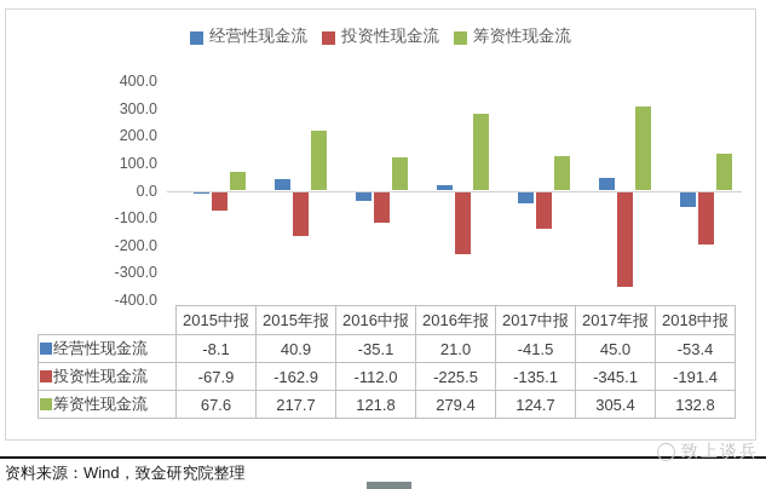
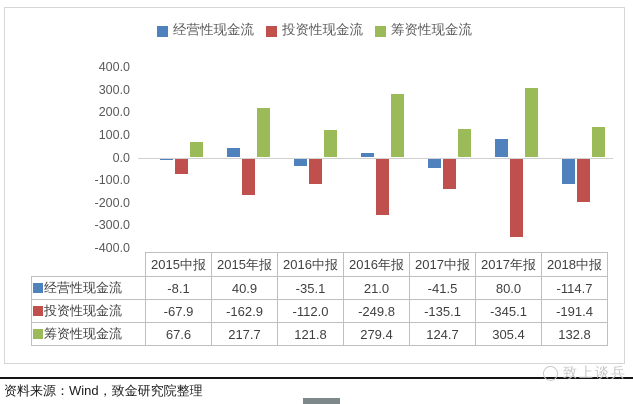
投资性现金流/2016年报: -225.5 -> -249.8
经营性现金流/2017年报: 45.0 -> 80.0
经营性现金流/2018中报: -53.4 -> -114.7
